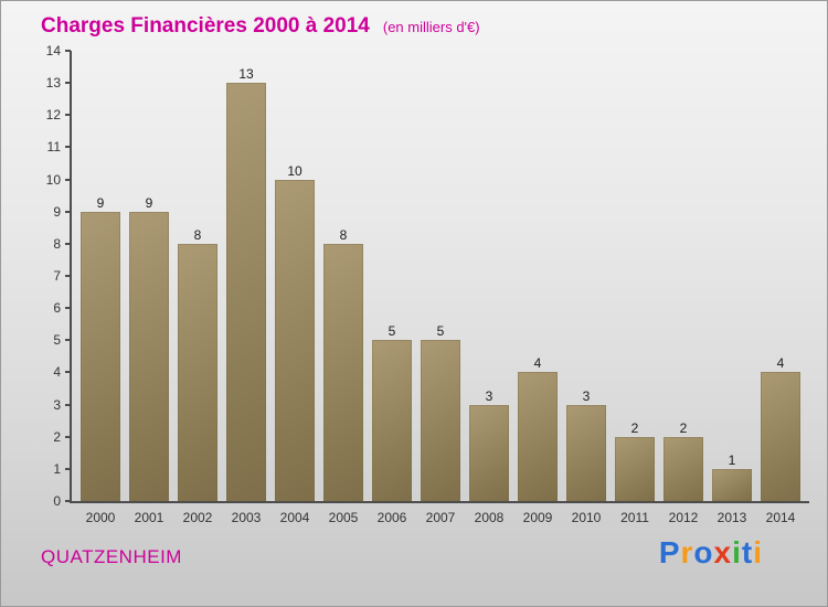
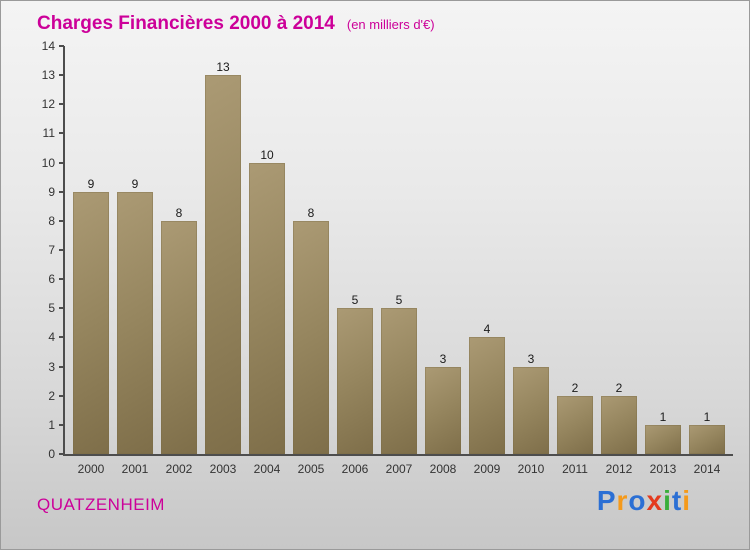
2014: 4 -> 1
